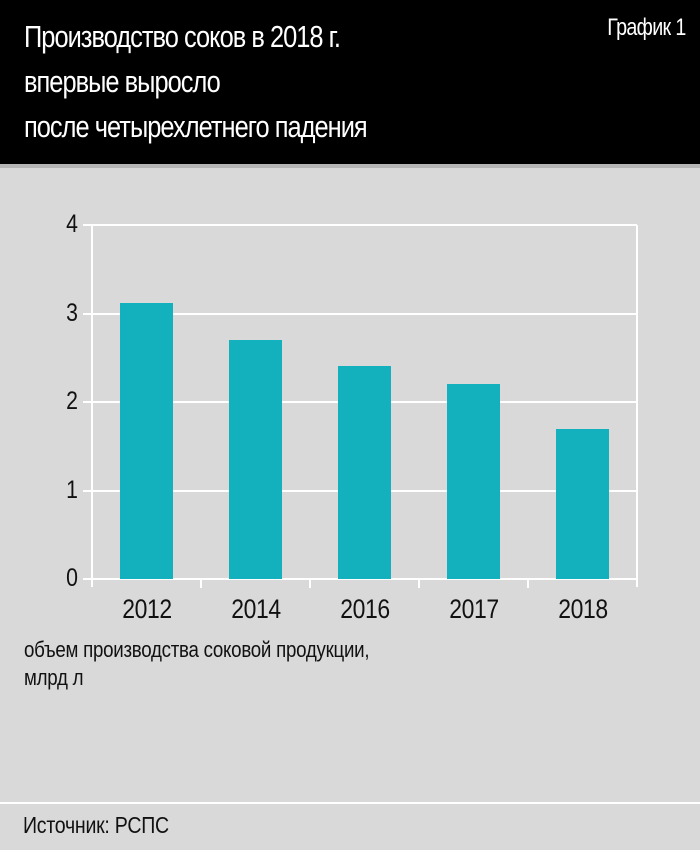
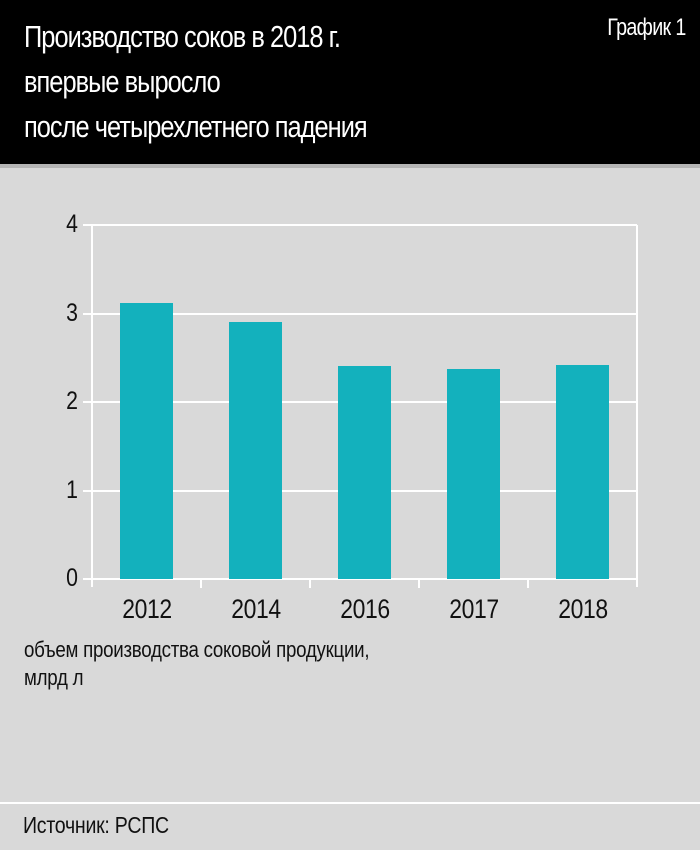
2014: 2.7 -> 2.9
2017: 2.2 -> 2.4
2018: 1.7 -> 2.4
